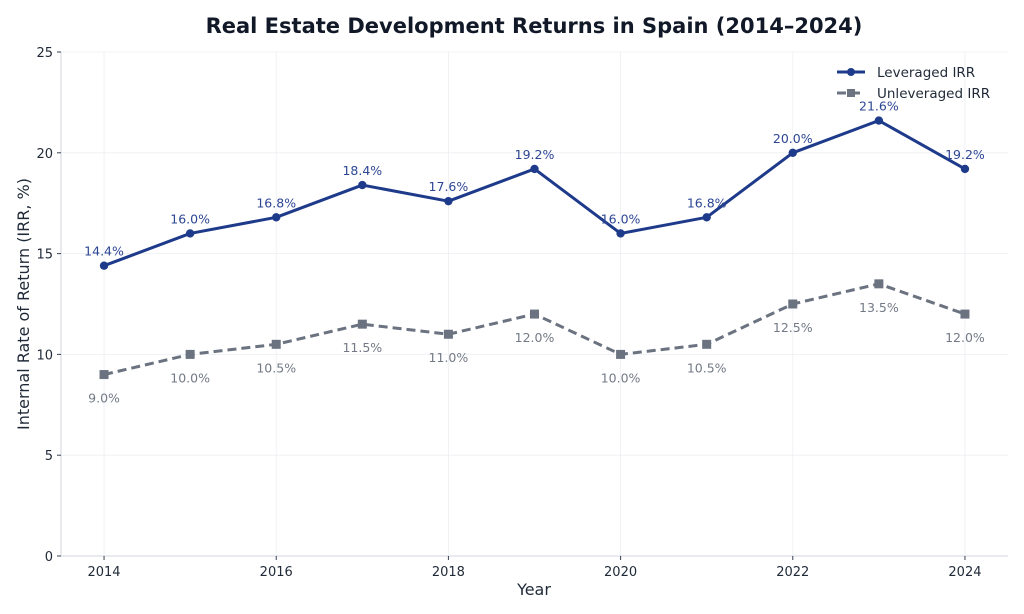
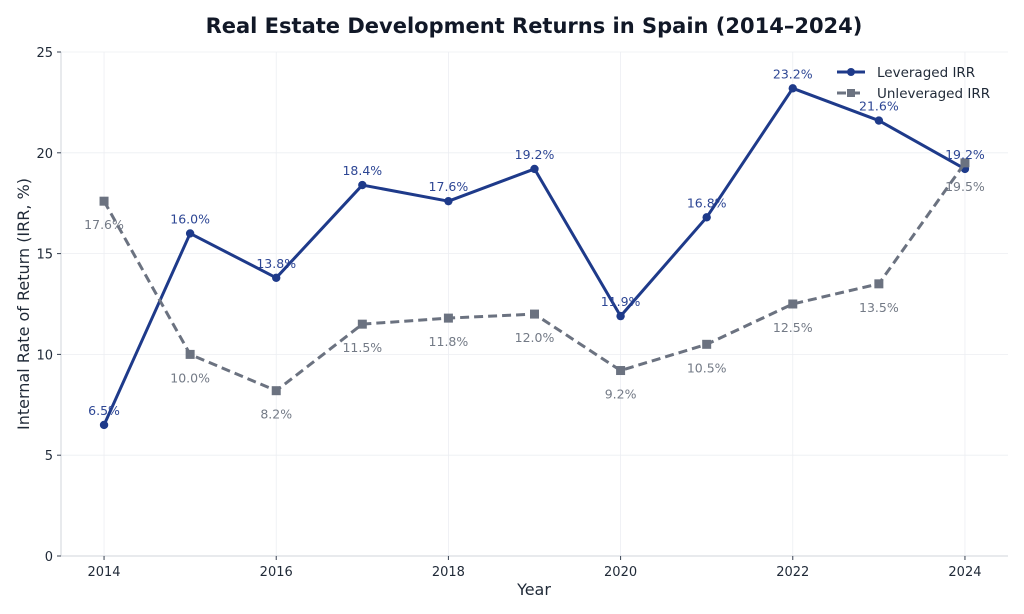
Leveraged IRR/2014: 14.4% -> 6.5%
Unleveraged IRR/2014: 9.0% -> 17.6%
Leveraged IRR/2016: 16.8% -> 13.8%
Unleveraged IRR/2016: 10.5% -> 8.2%
Unleveraged IRR/2018: 11.0% -> 11.8%
Leveraged IRR/2020: 16.0% -> 11.9%
Unleveraged IRR/2020: 10.0% -> 9.2%
Leveraged IRR/2022: 20.0% -> 23.2%
Unleveraged IRR/2024: 12.0% -> 19.5%
